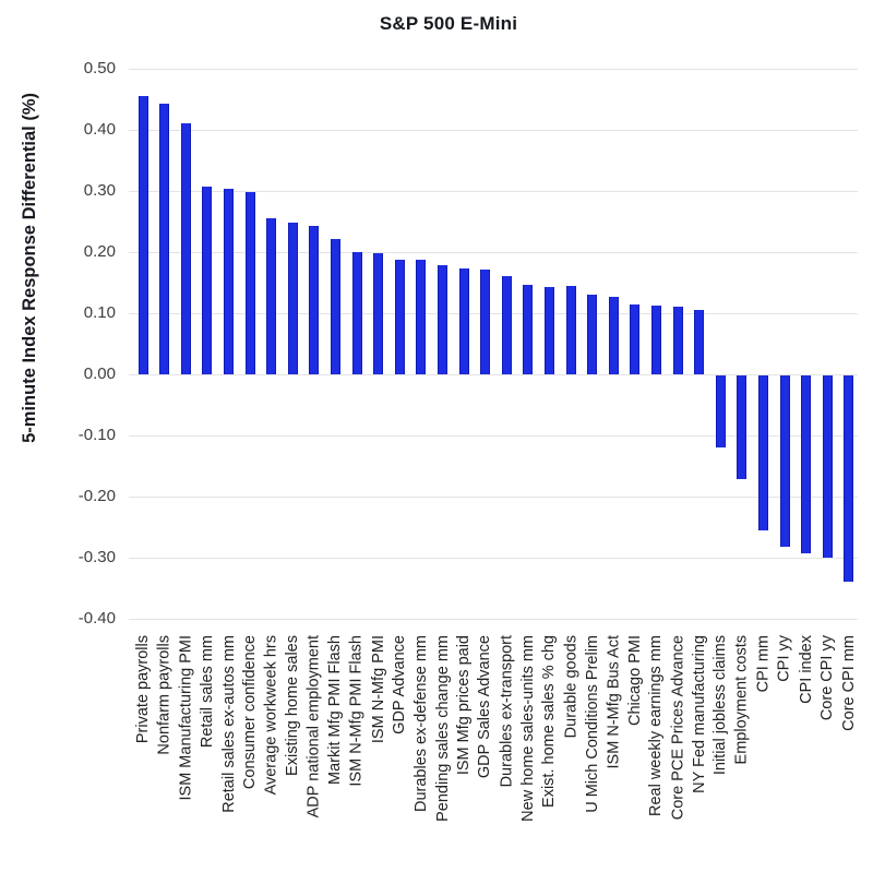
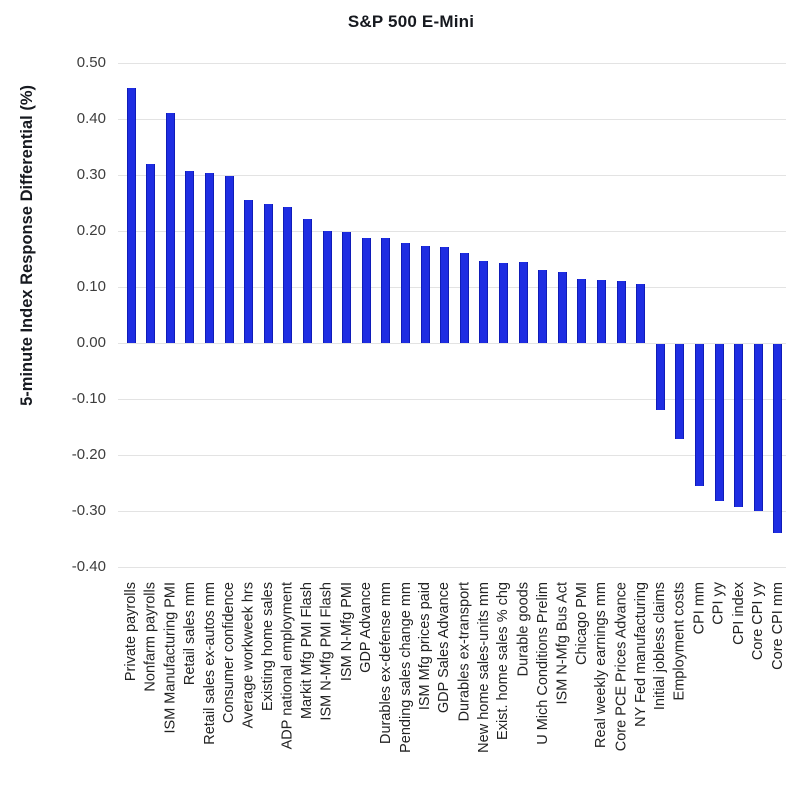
Nonfarm payrolls: 0.44 -> 0.32
